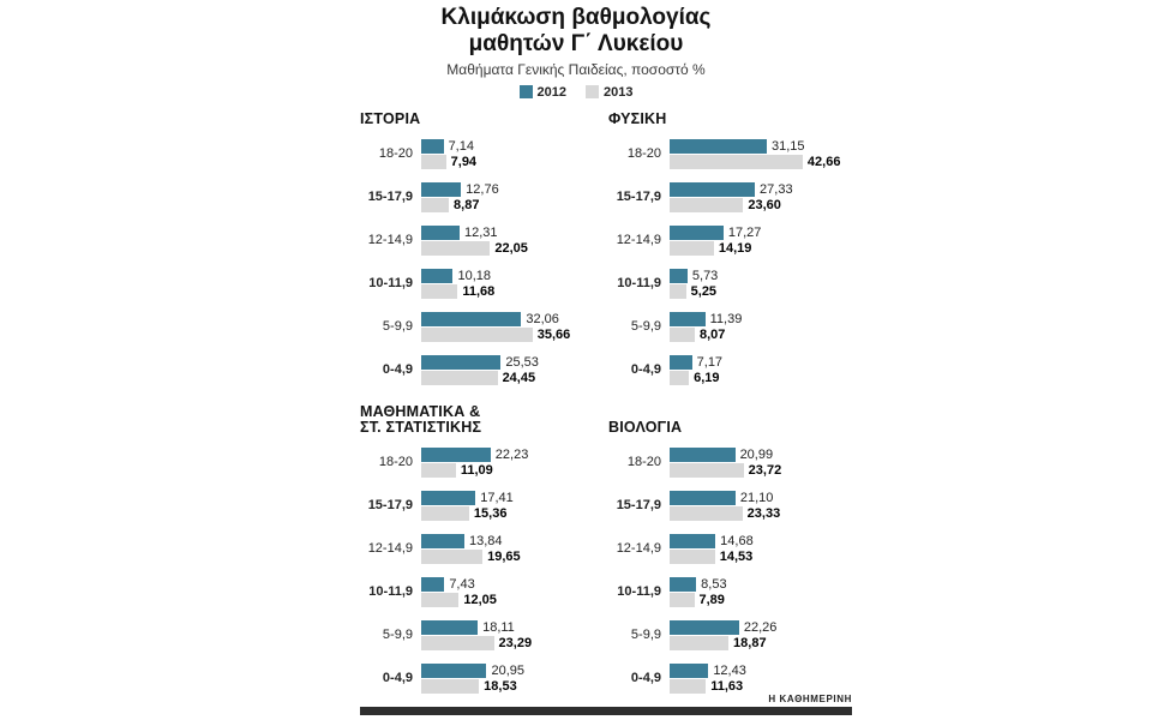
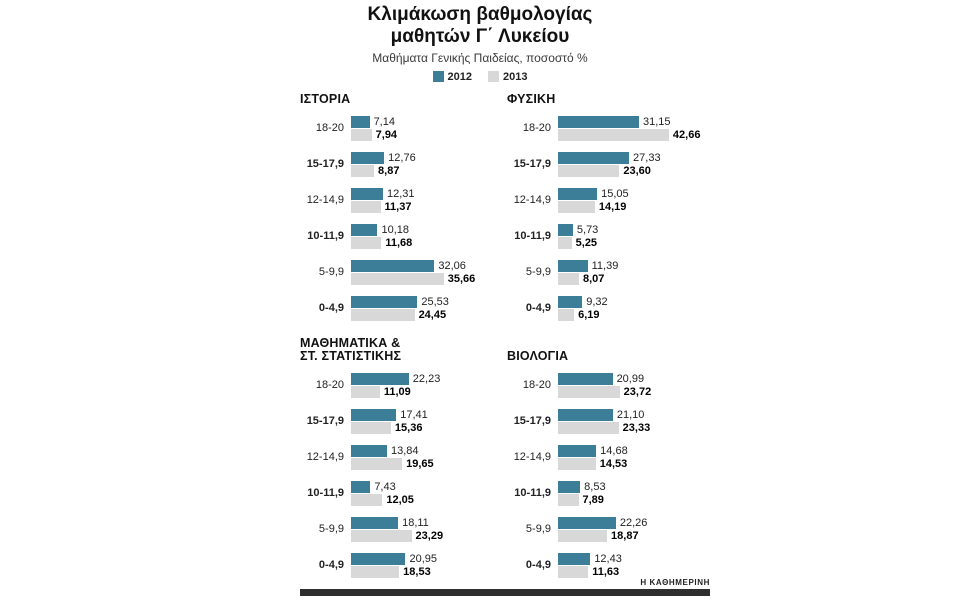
ΙΣΤΟΡΙΑ/2013/12-14,9: 22,05 -> 11,37
ΦΥΣΙΚΗ/2012/12-14,9: 17,27 -> 15,05
ΦΥΣΙΚΗ/2012/0-4,9: 7,17 -> 9,32
